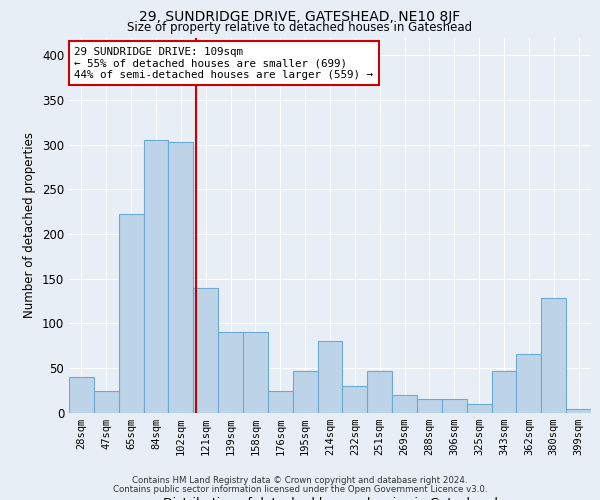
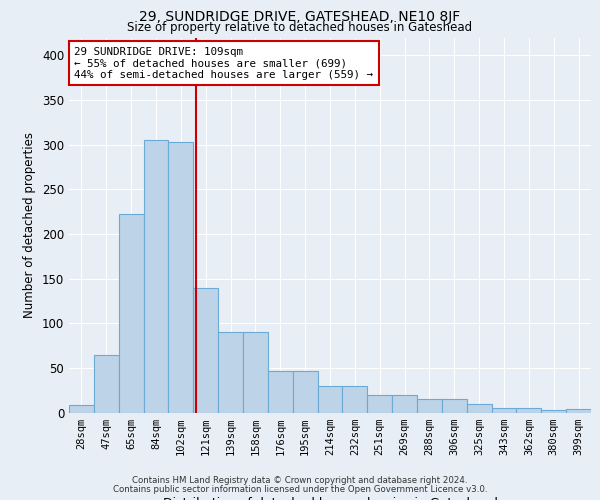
28sqm: 40 -> 8
47sqm: 24 -> 64
176sqm: 24 -> 46
214sqm: 80 -> 30
251sqm: 46 -> 20
343sqm: 46 -> 5
362sqm: 66 -> 5
380sqm: 128 -> 3
